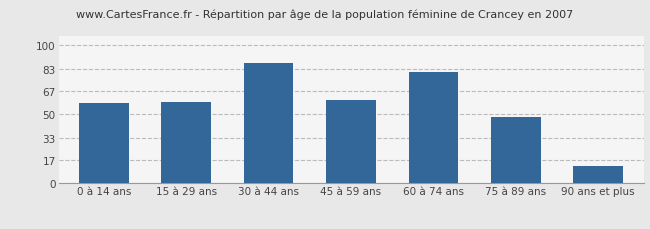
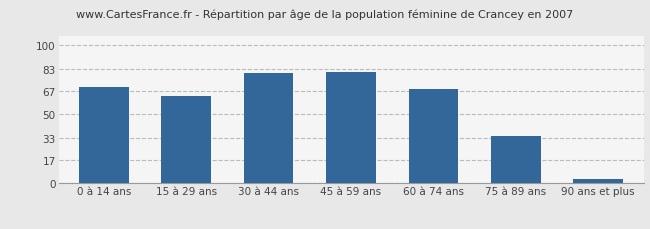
0 à 14 ans: 58 -> 70
15 à 29 ans: 59 -> 63
30 à 44 ans: 87 -> 80
45 à 59 ans: 60 -> 81
60 à 74 ans: 81 -> 68
75 à 89 ans: 48 -> 34
90 ans et plus: 12 -> 3
